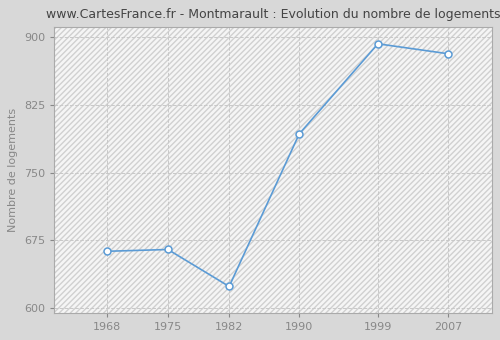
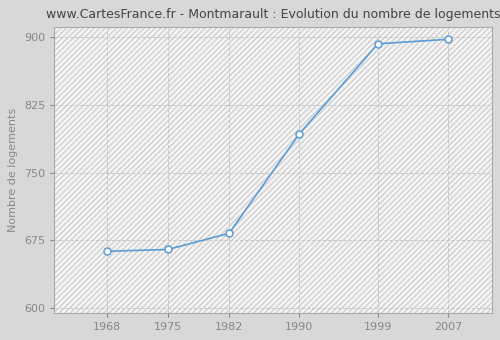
1982: 624 -> 683
2007: 882 -> 898
